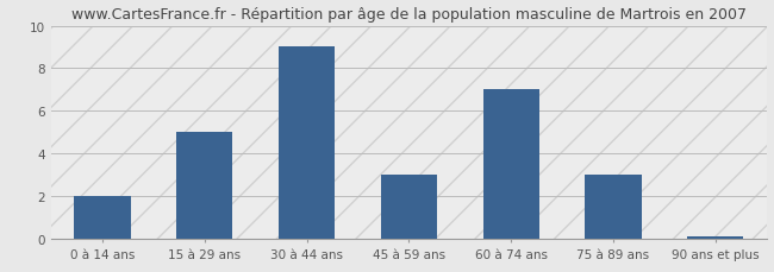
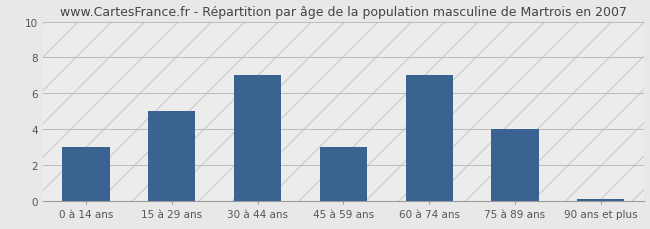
0 à 14 ans: 2.0 -> 3.0
30 à 44 ans: 9.0 -> 7.0
75 à 89 ans: 3.0 -> 4.0
